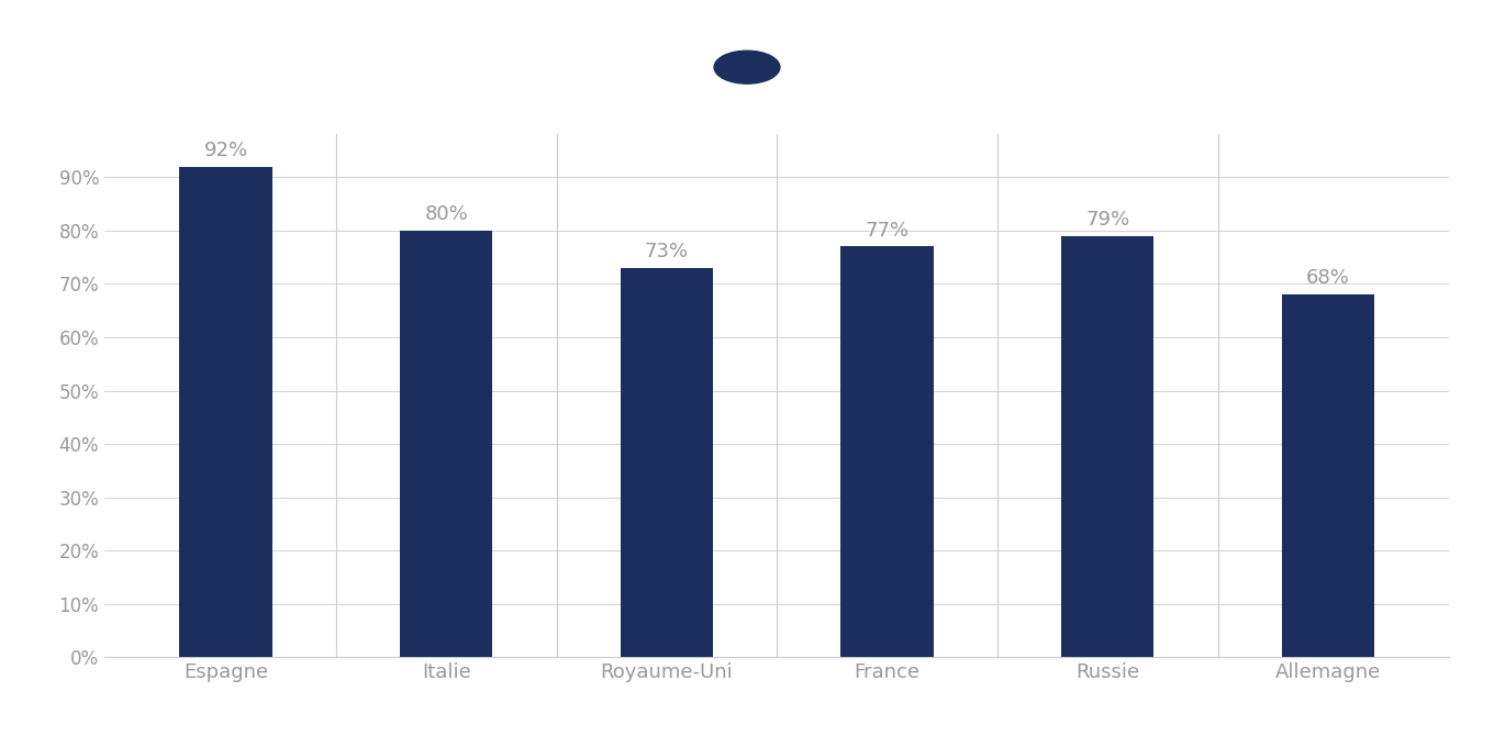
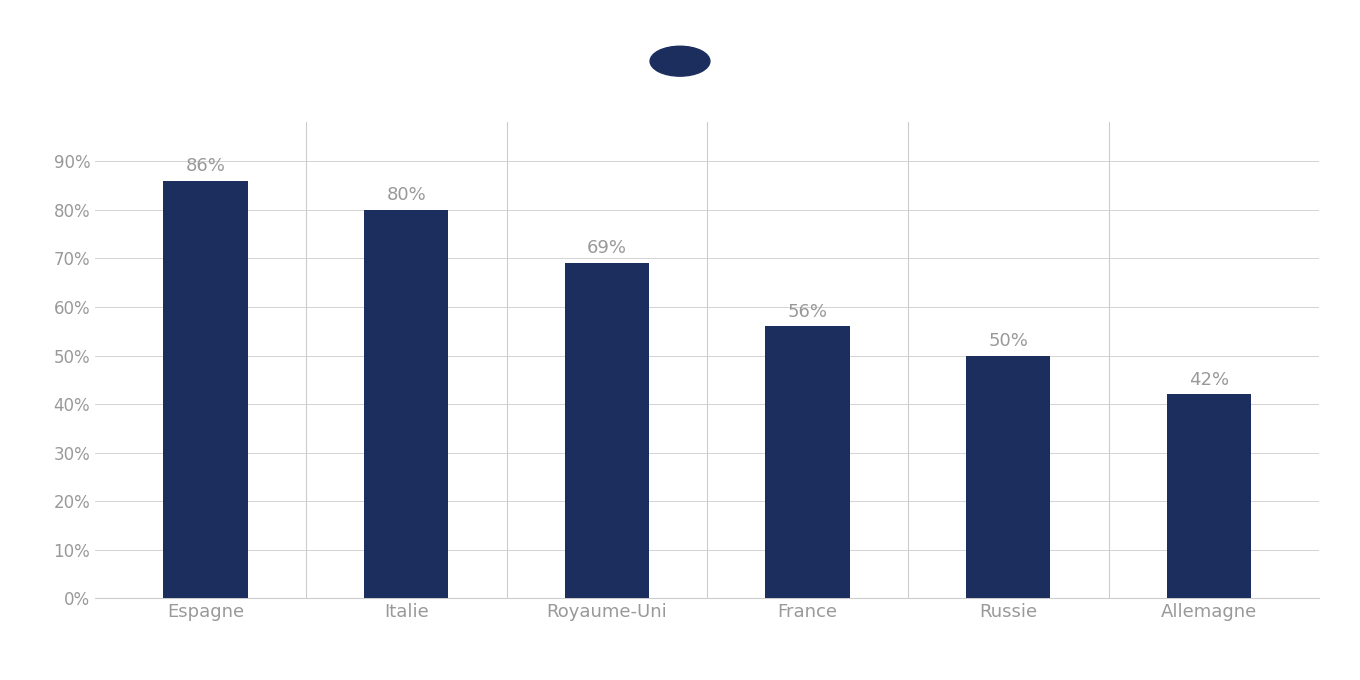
Espagne: 92% -> 86%
Royaume-Uni: 73% -> 69%
France: 77% -> 56%
Russie: 79% -> 50%
Allemagne: 68% -> 42%
